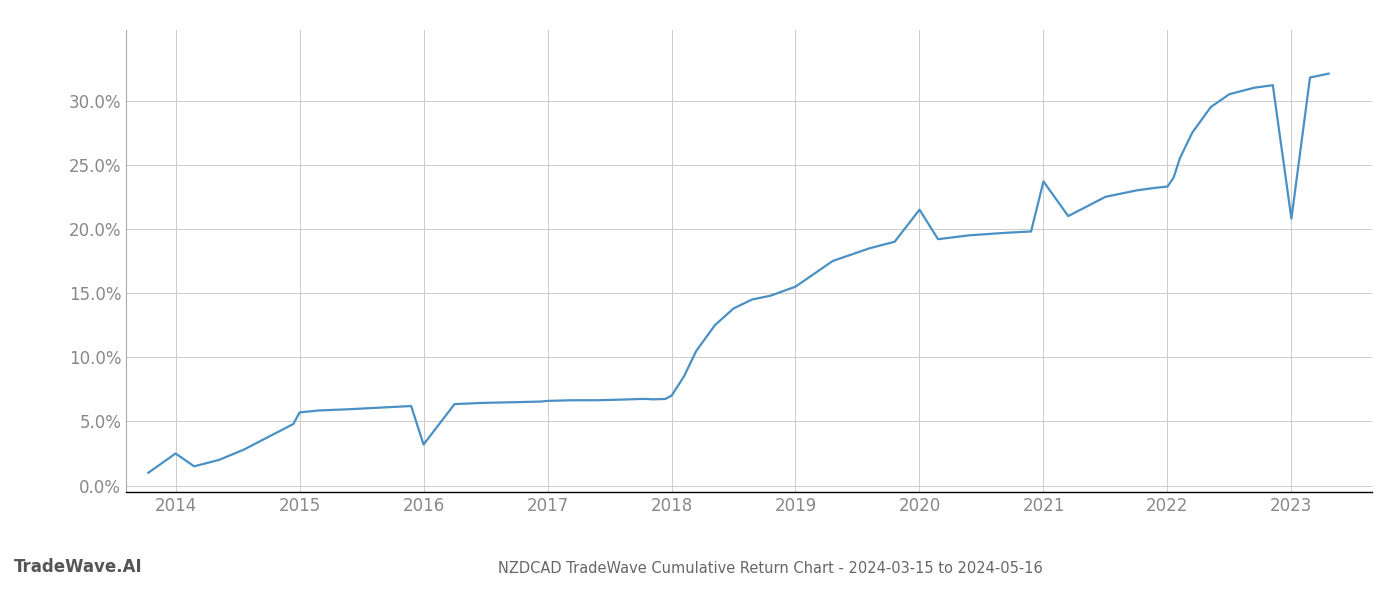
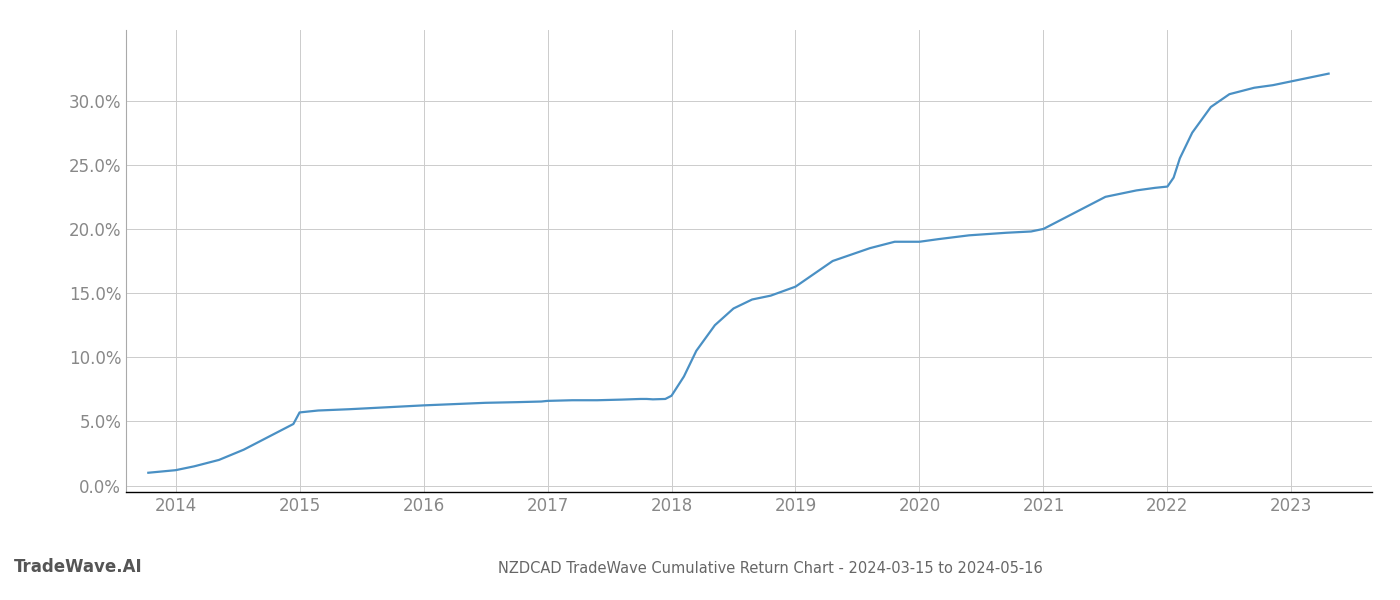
2014: 2.5% -> 1.2%
2016: 3.2% -> 6.2%
2020: 21.5% -> 19.0%
2021: 23.7% -> 20.0%
2023: 20.8% -> 31.5%
